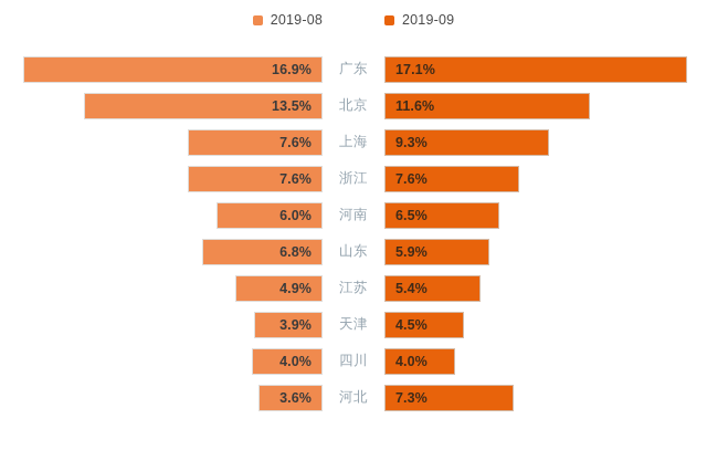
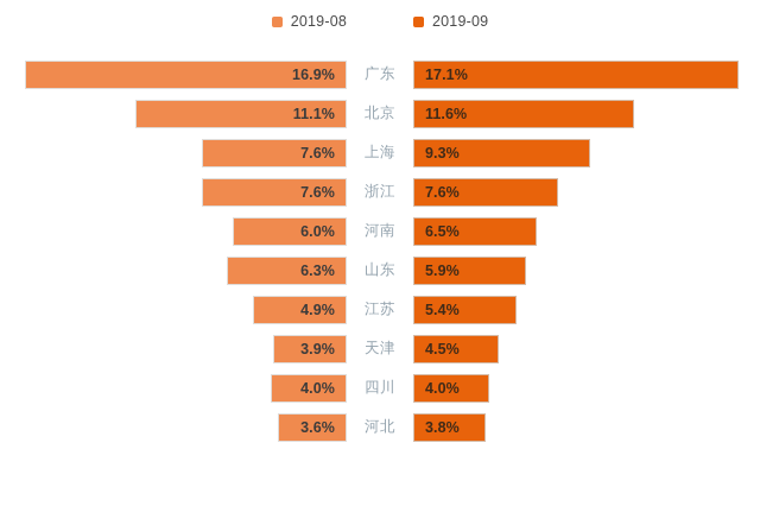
2019-08/北京: 13.5% -> 11.1%
2019-08/山东: 6.8% -> 6.3%
2019-09/河北: 7.3% -> 3.8%
